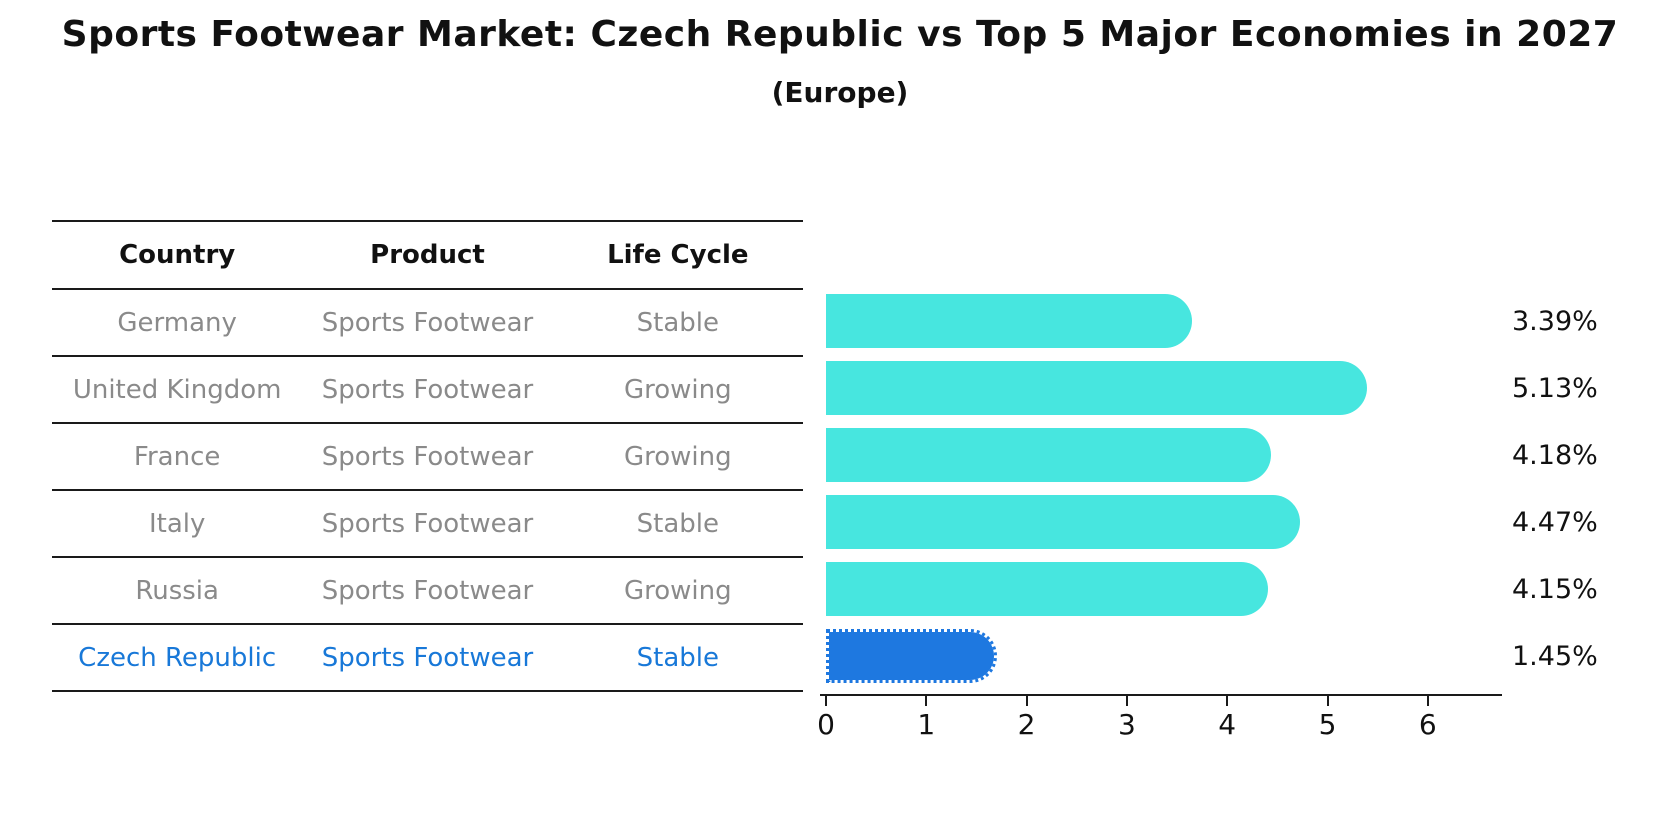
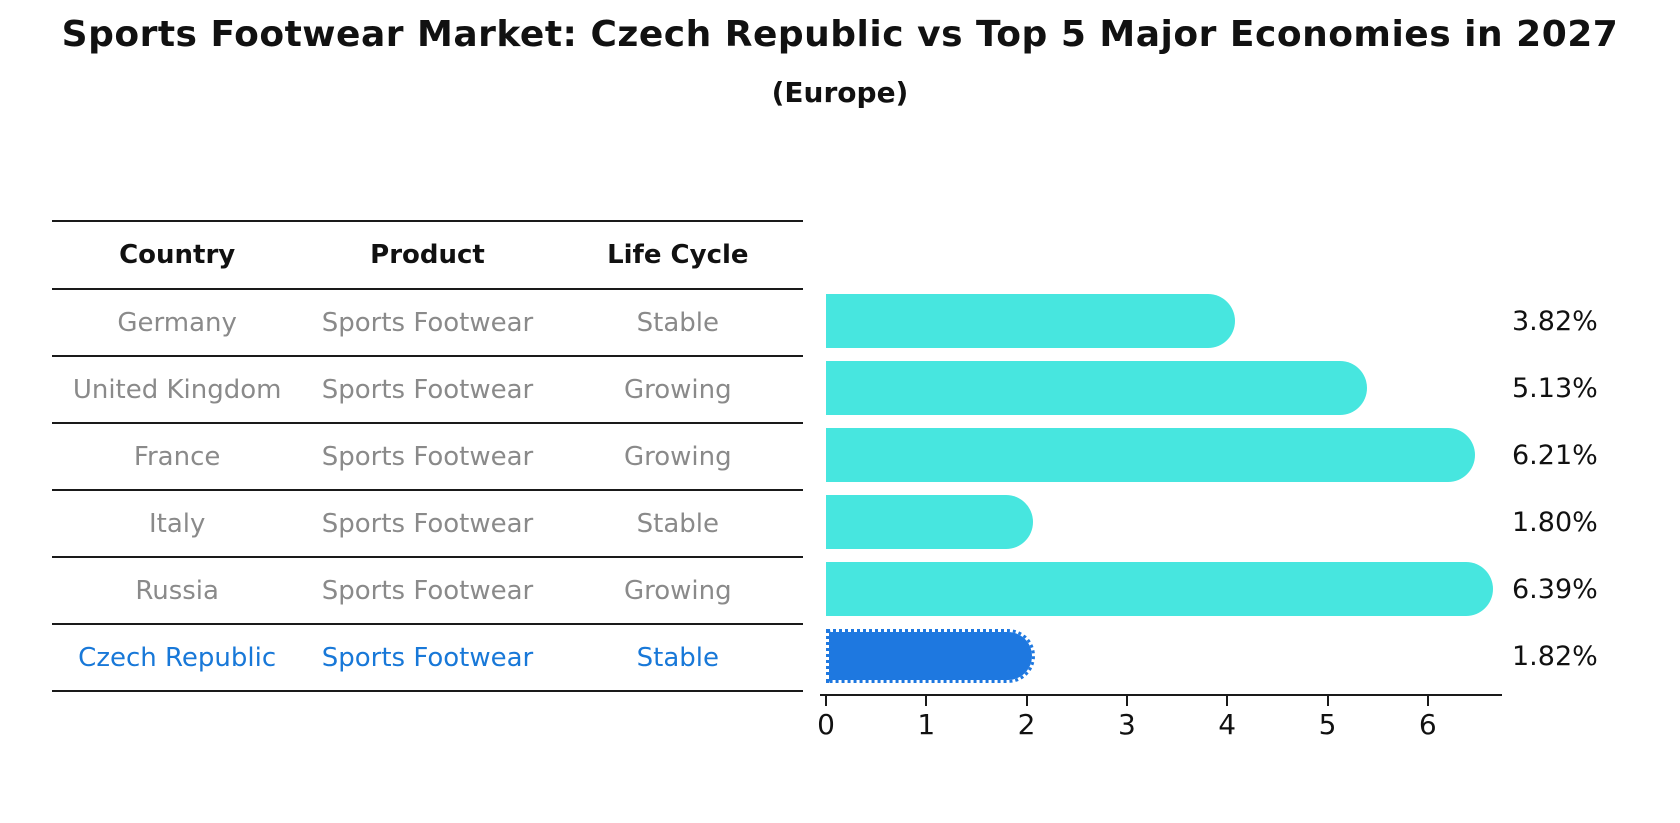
Germany: 3.39% -> 3.82%
France: 4.18% -> 6.21%
Italy: 4.47% -> 1.80%
Russia: 4.15% -> 6.39%
Czech Republic: 1.45% -> 1.82%
